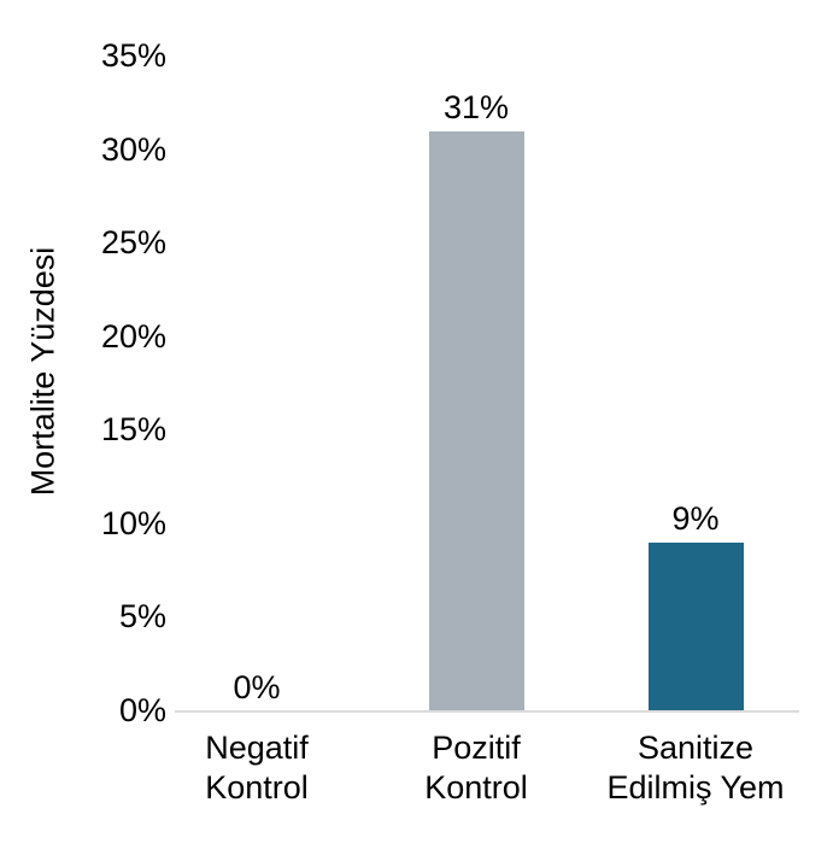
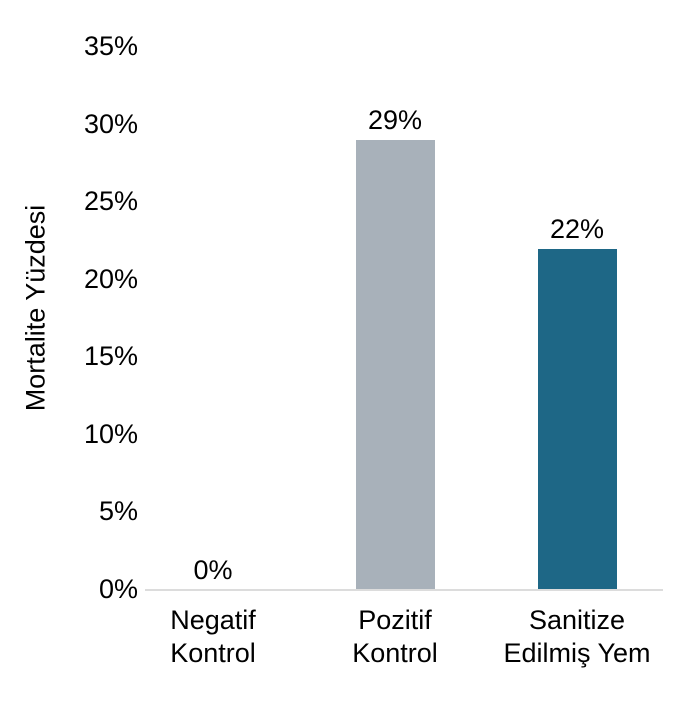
Pozitif Kontrol: 31% -> 29%
Sanitize Edilmiş Yem: 9% -> 22%
